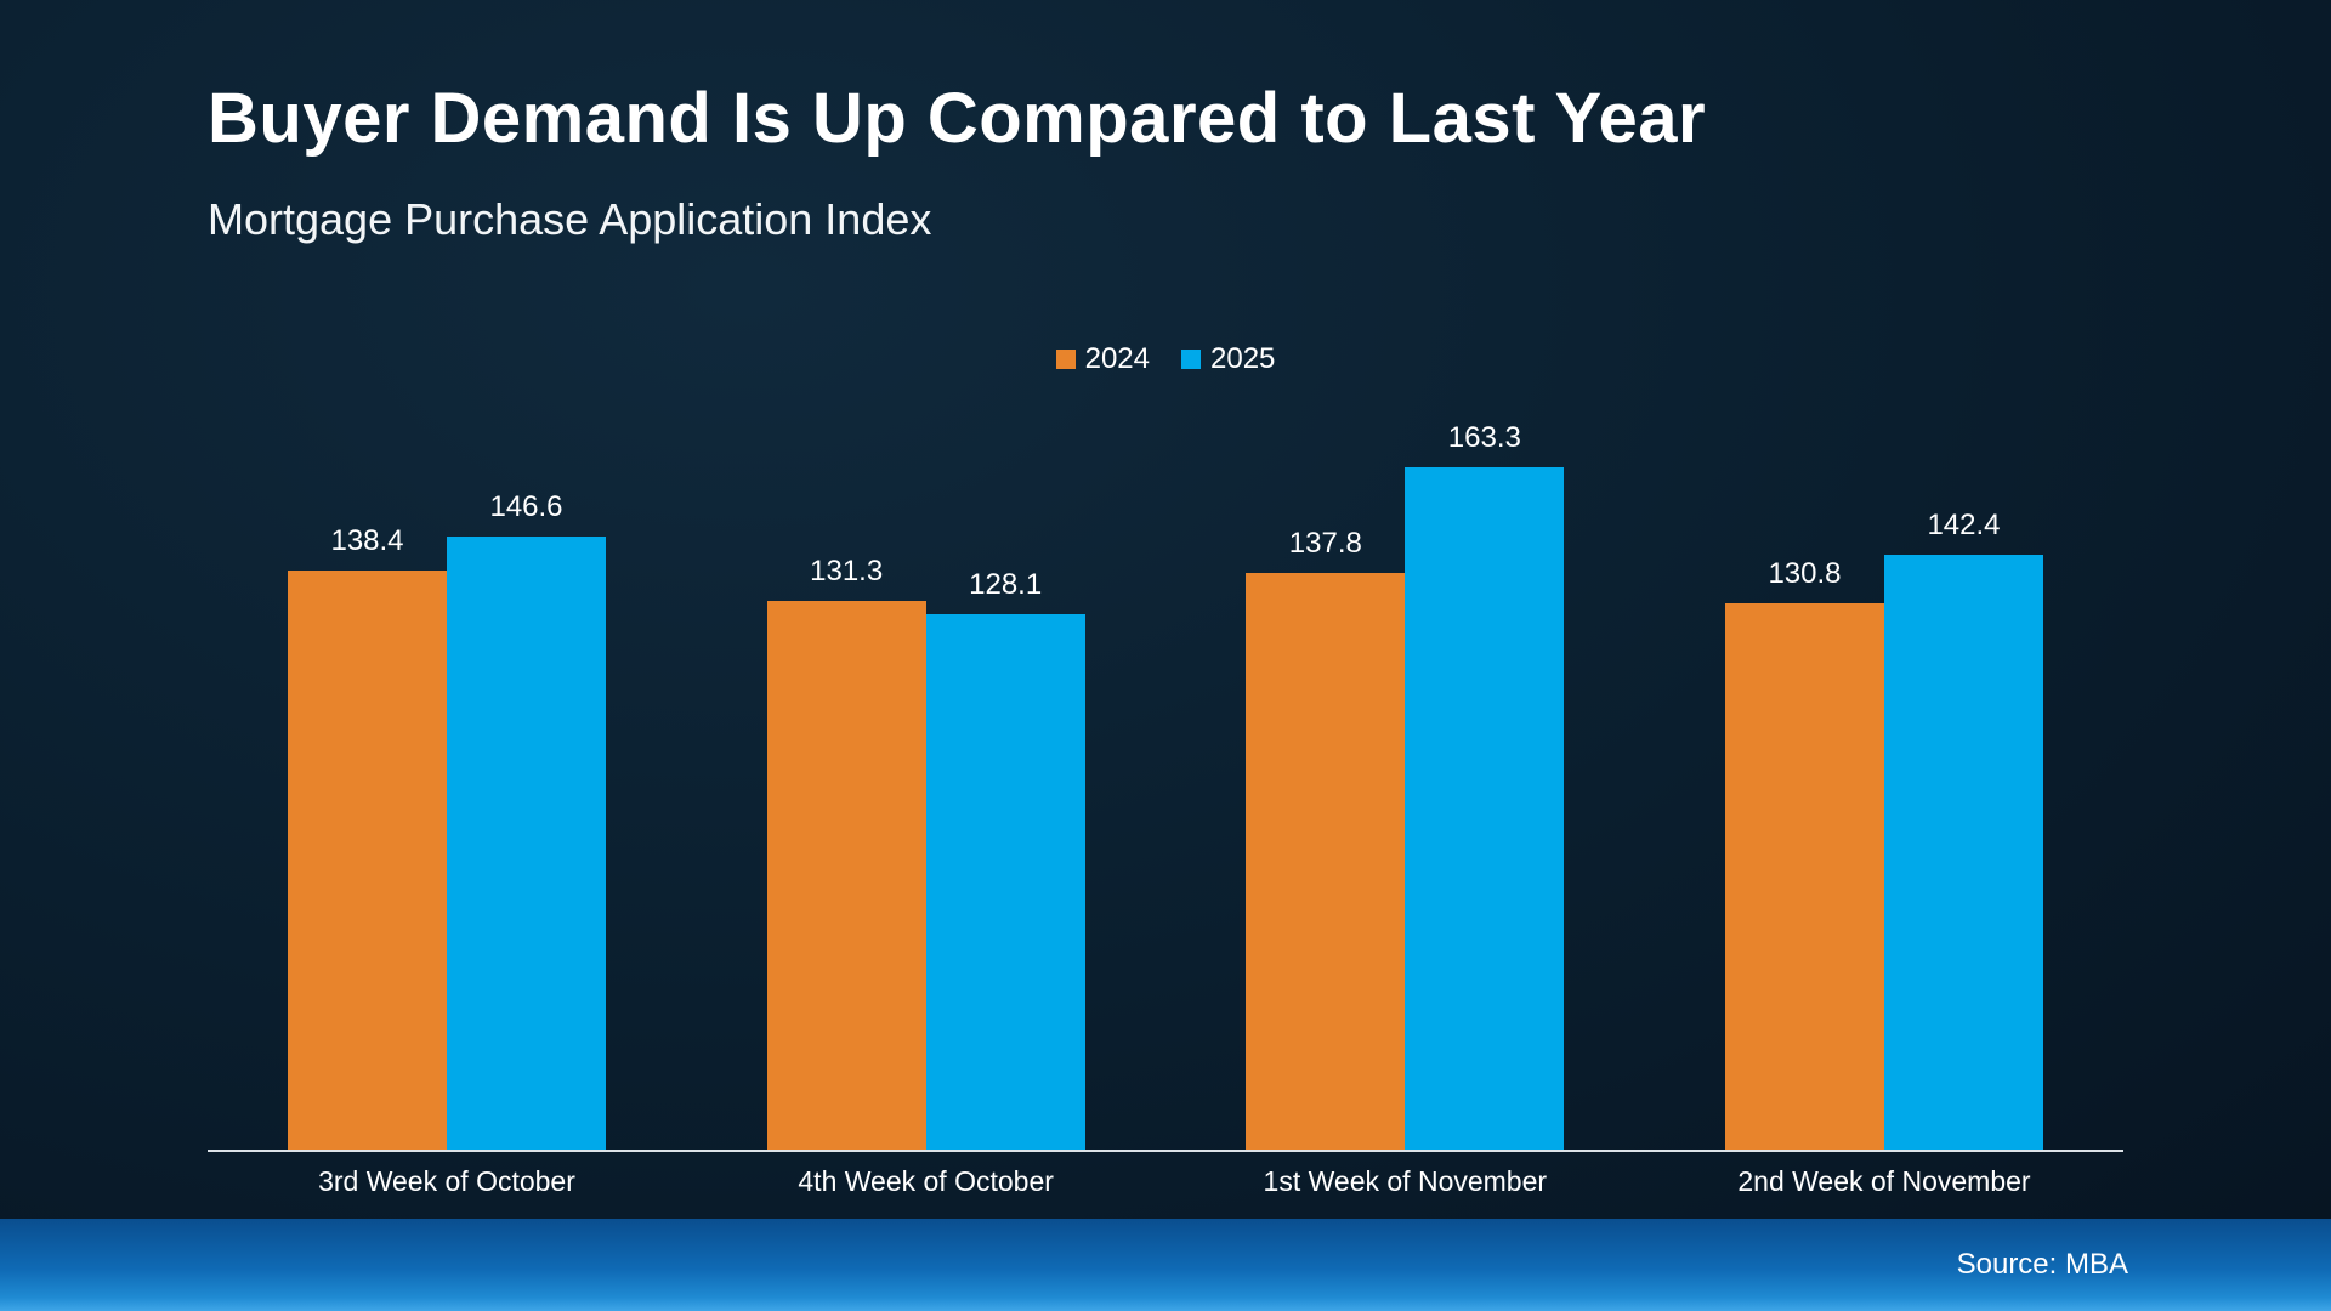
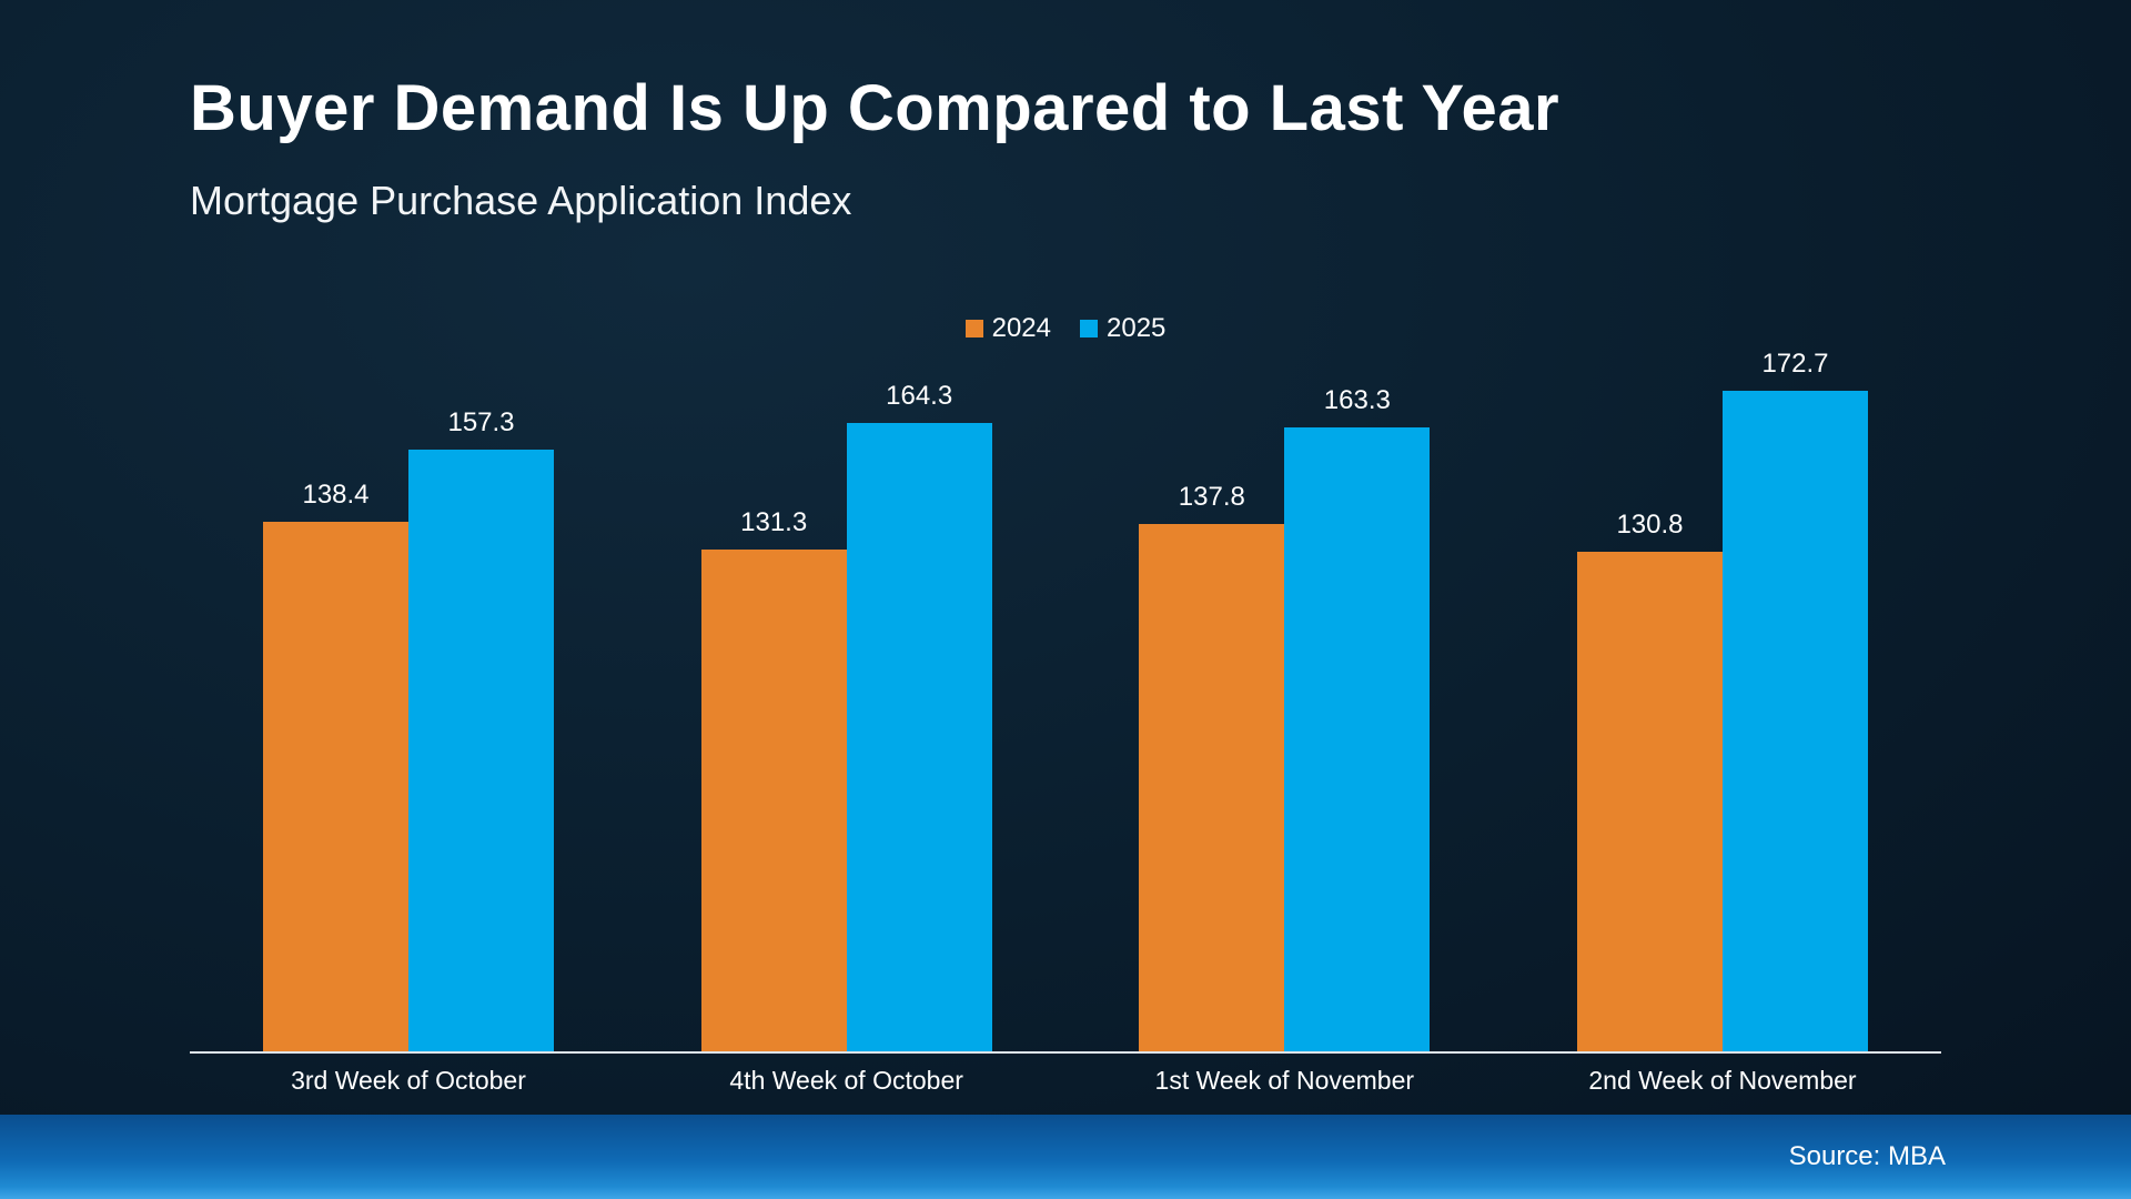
2025/3rd Week of October: 146.6 -> 157.3
2025/4th Week of October: 128.1 -> 164.3
2025/2nd Week of November: 142.4 -> 172.7
